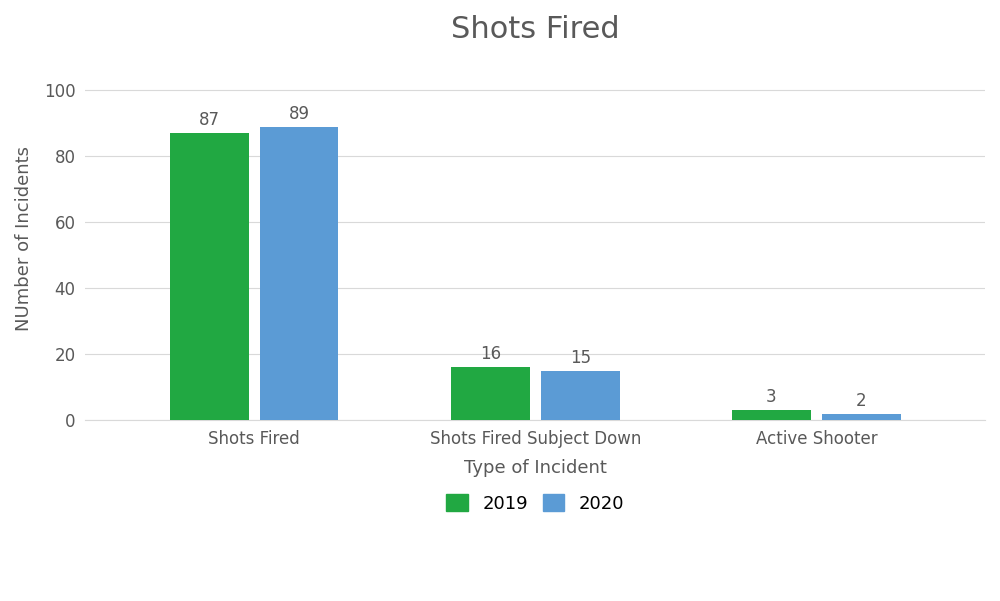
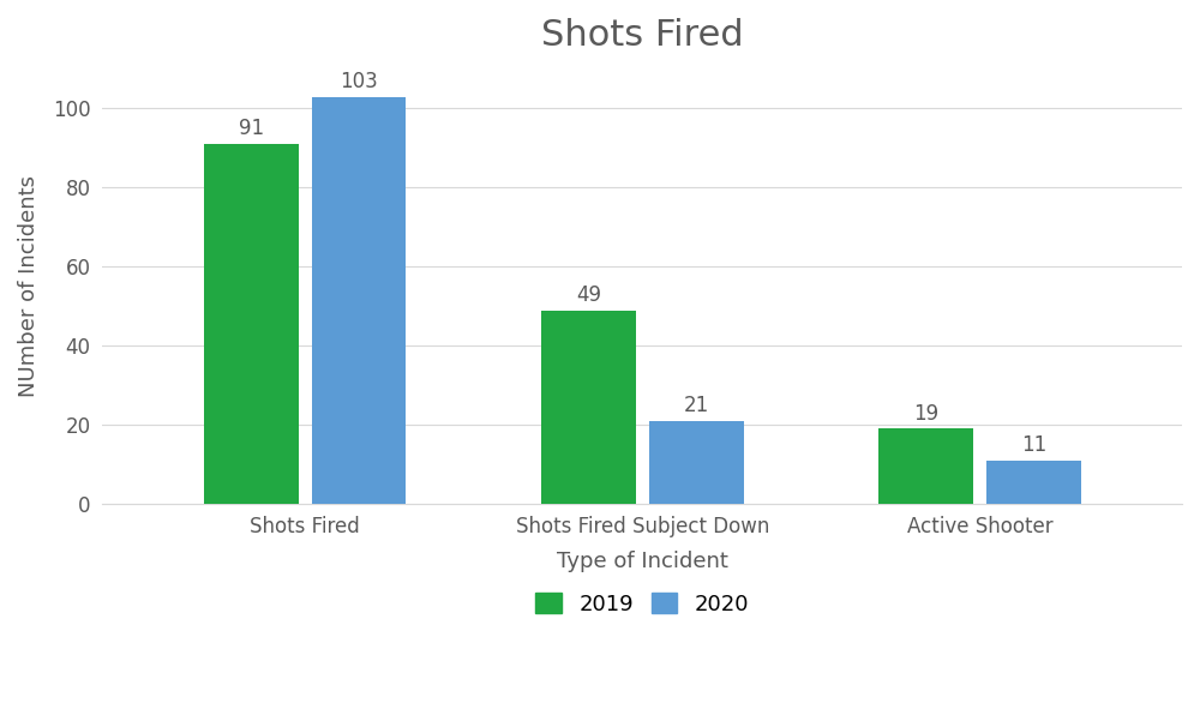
2019/Shots Fired: 87 -> 91
2020/Shots Fired: 89 -> 103
2019/Shots Fired Subject Down: 16 -> 49
2020/Shots Fired Subject Down: 15 -> 21
2019/Active Shooter: 3 -> 19
2020/Active Shooter: 2 -> 11
